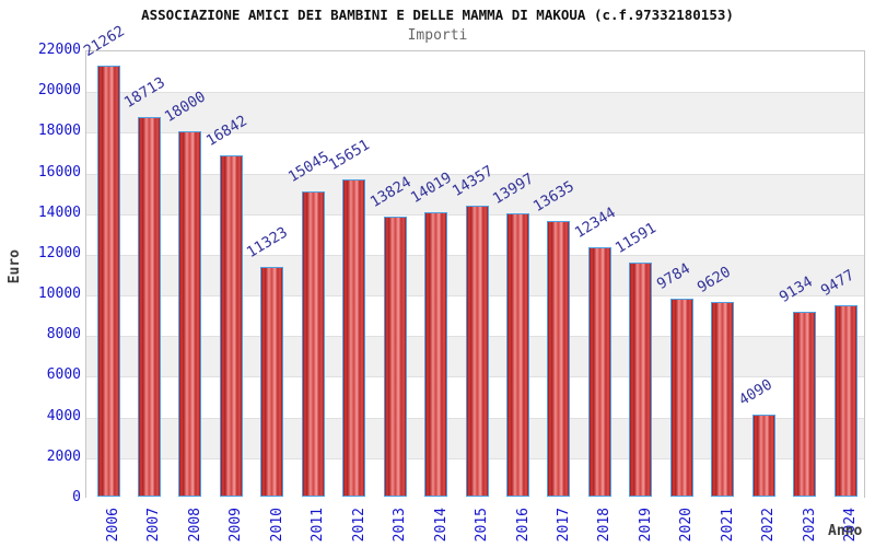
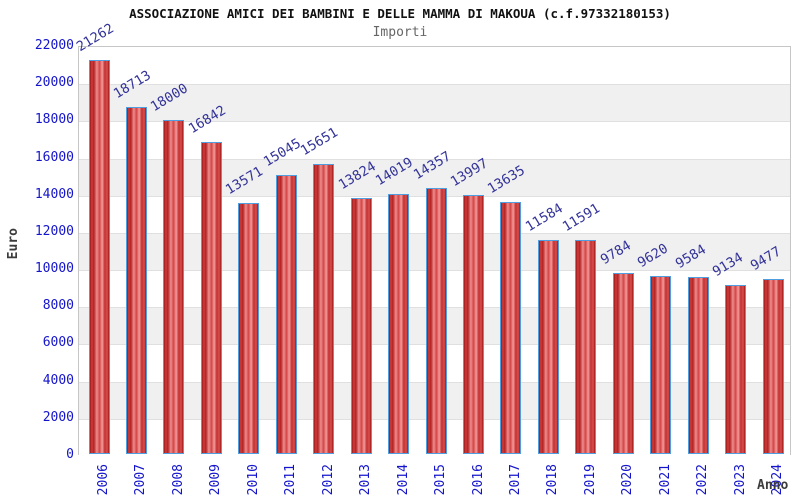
2010: 11323 -> 13571
2018: 12344 -> 11584
2022: 4090 -> 9584
